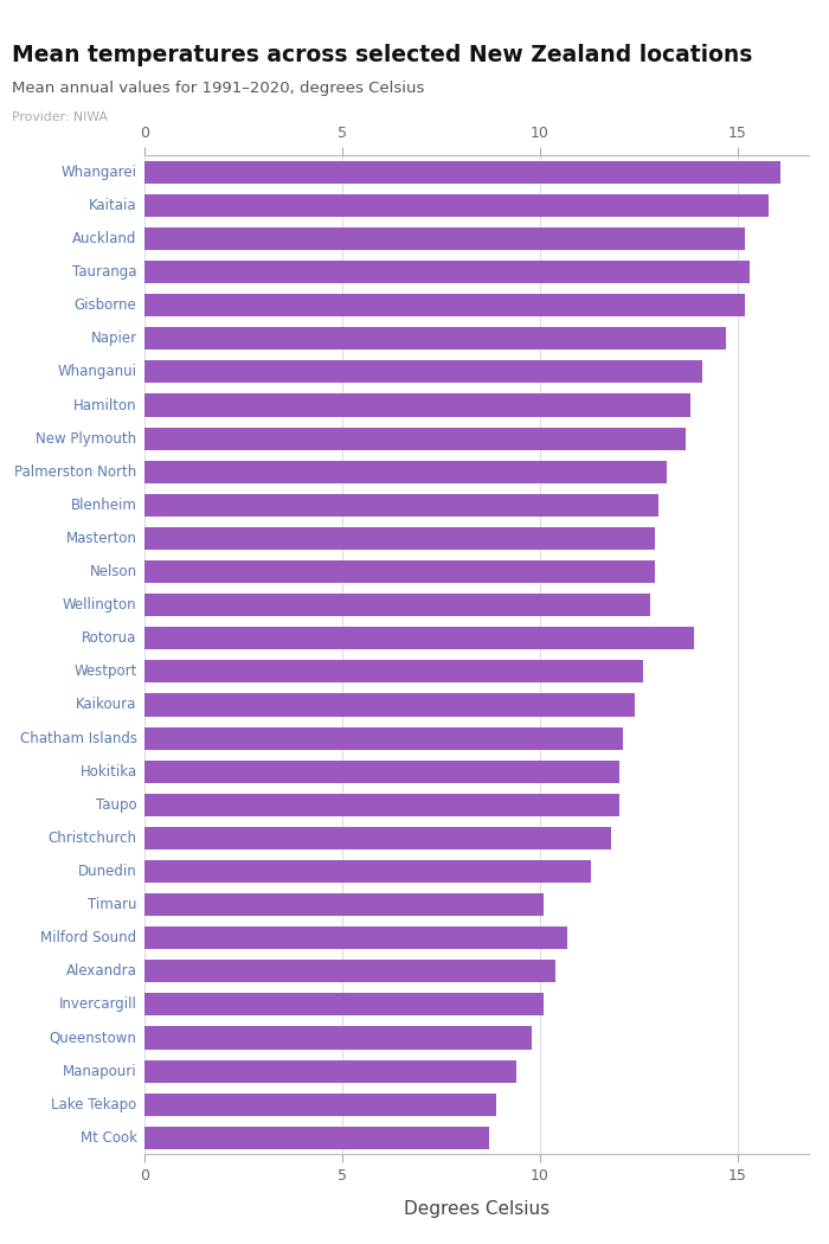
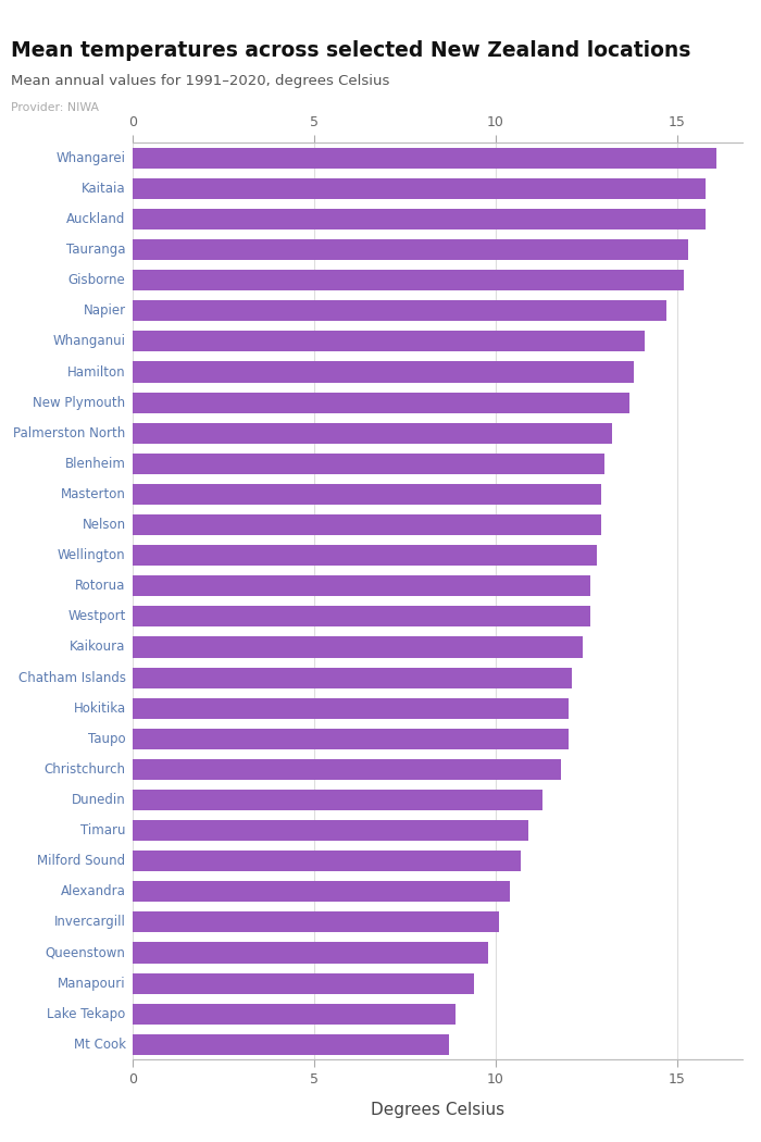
Auckland: 15.2 -> 15.8
Rotorua: 13.9 -> 12.6
Timaru: 10.1 -> 10.9
